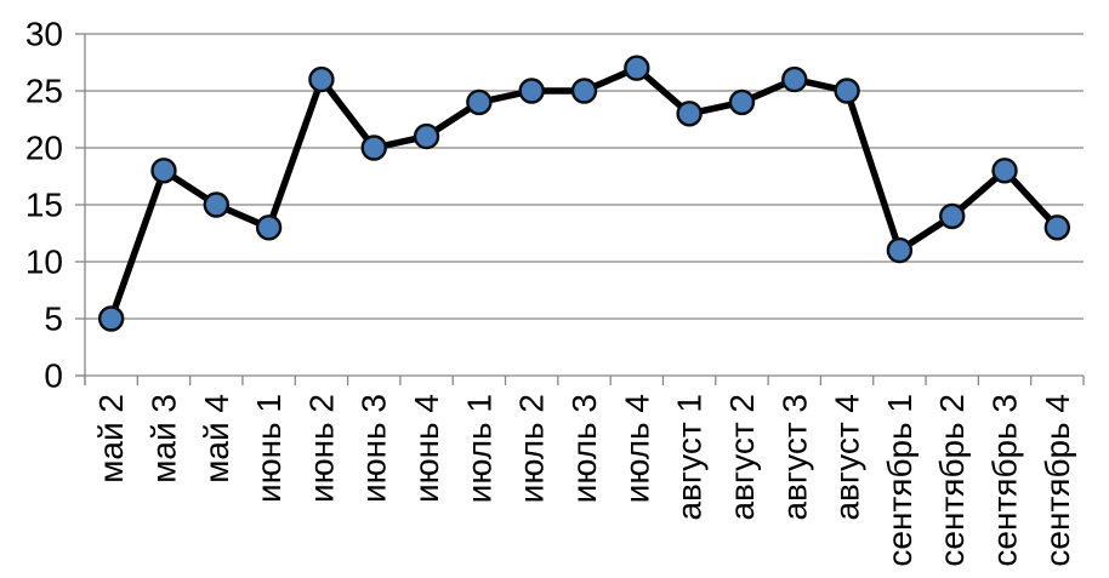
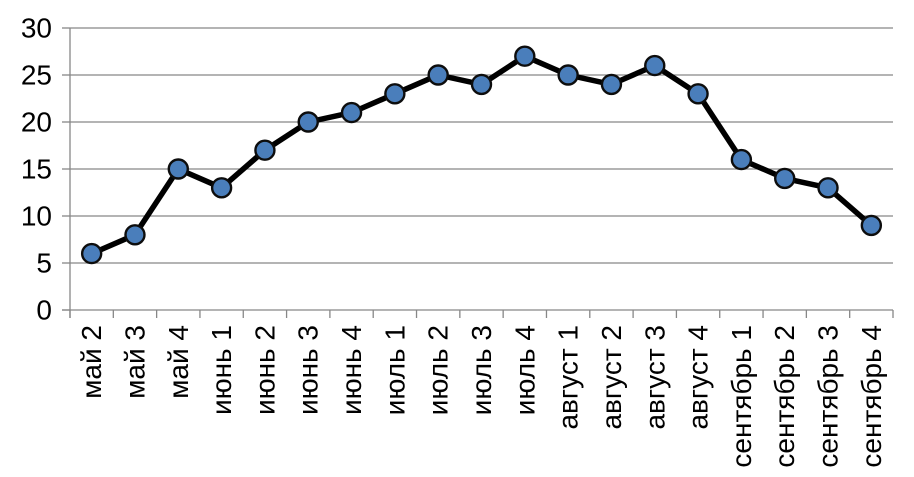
май 2: 5 -> 6
май 3: 18 -> 8
июнь 2: 26 -> 17
июль 1: 24 -> 23
июль 3: 25 -> 24
август 1: 23 -> 25
август 4: 25 -> 23
сентябрь 1: 11 -> 16
сентябрь 3: 18 -> 13
сентябрь 4: 13 -> 9
